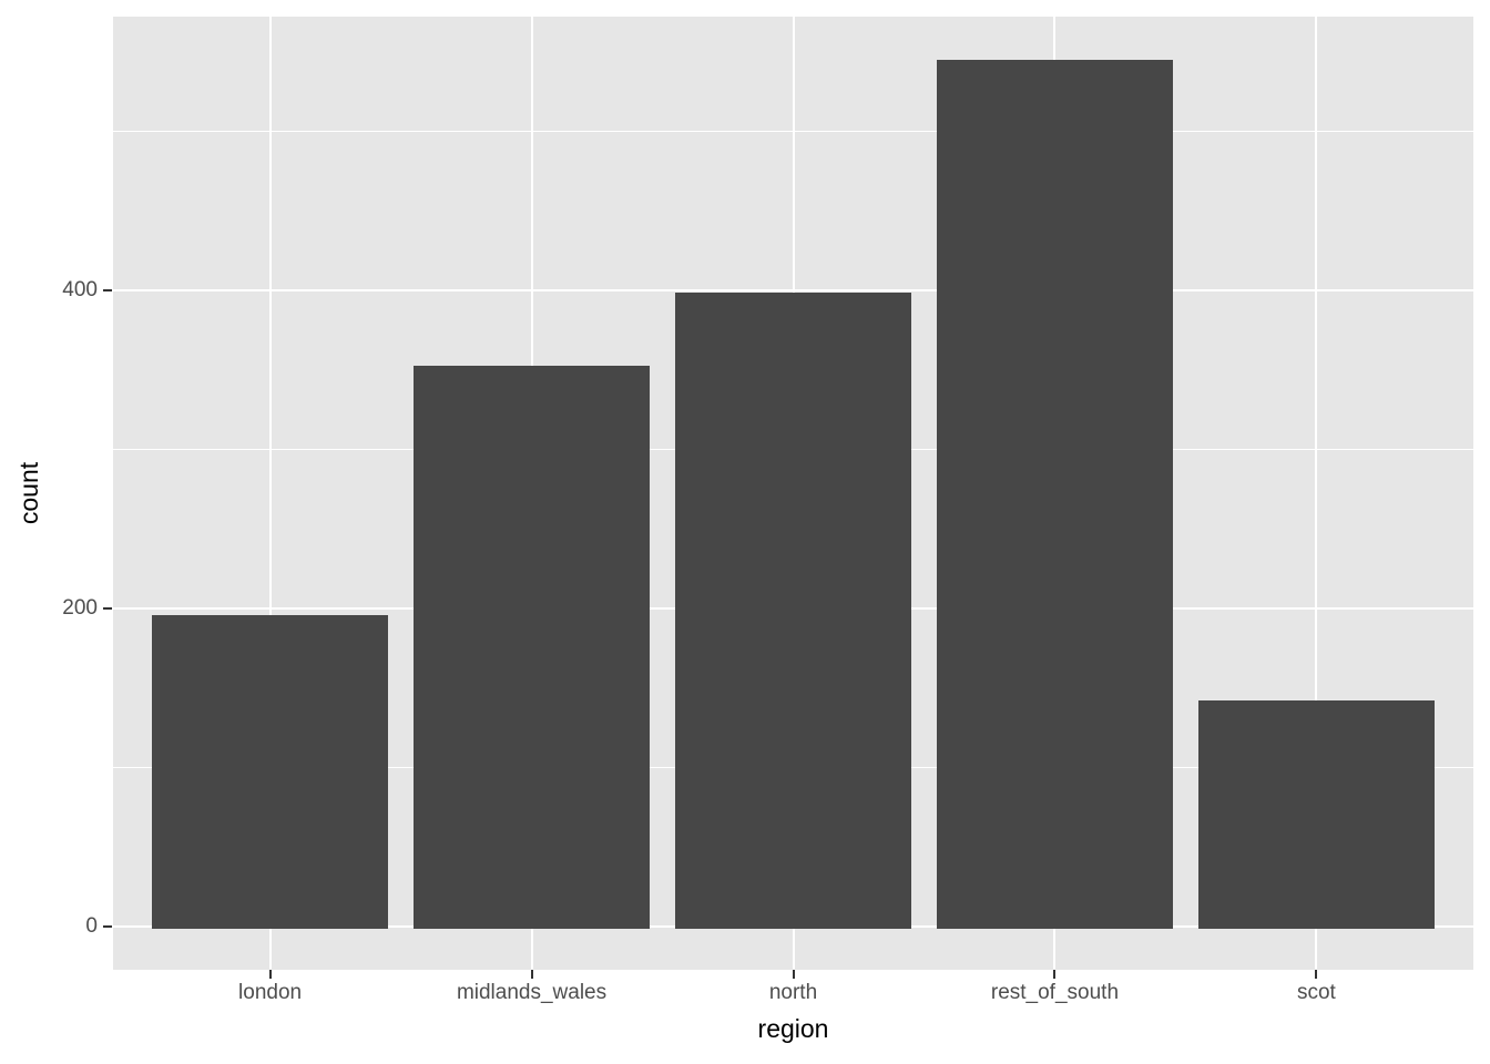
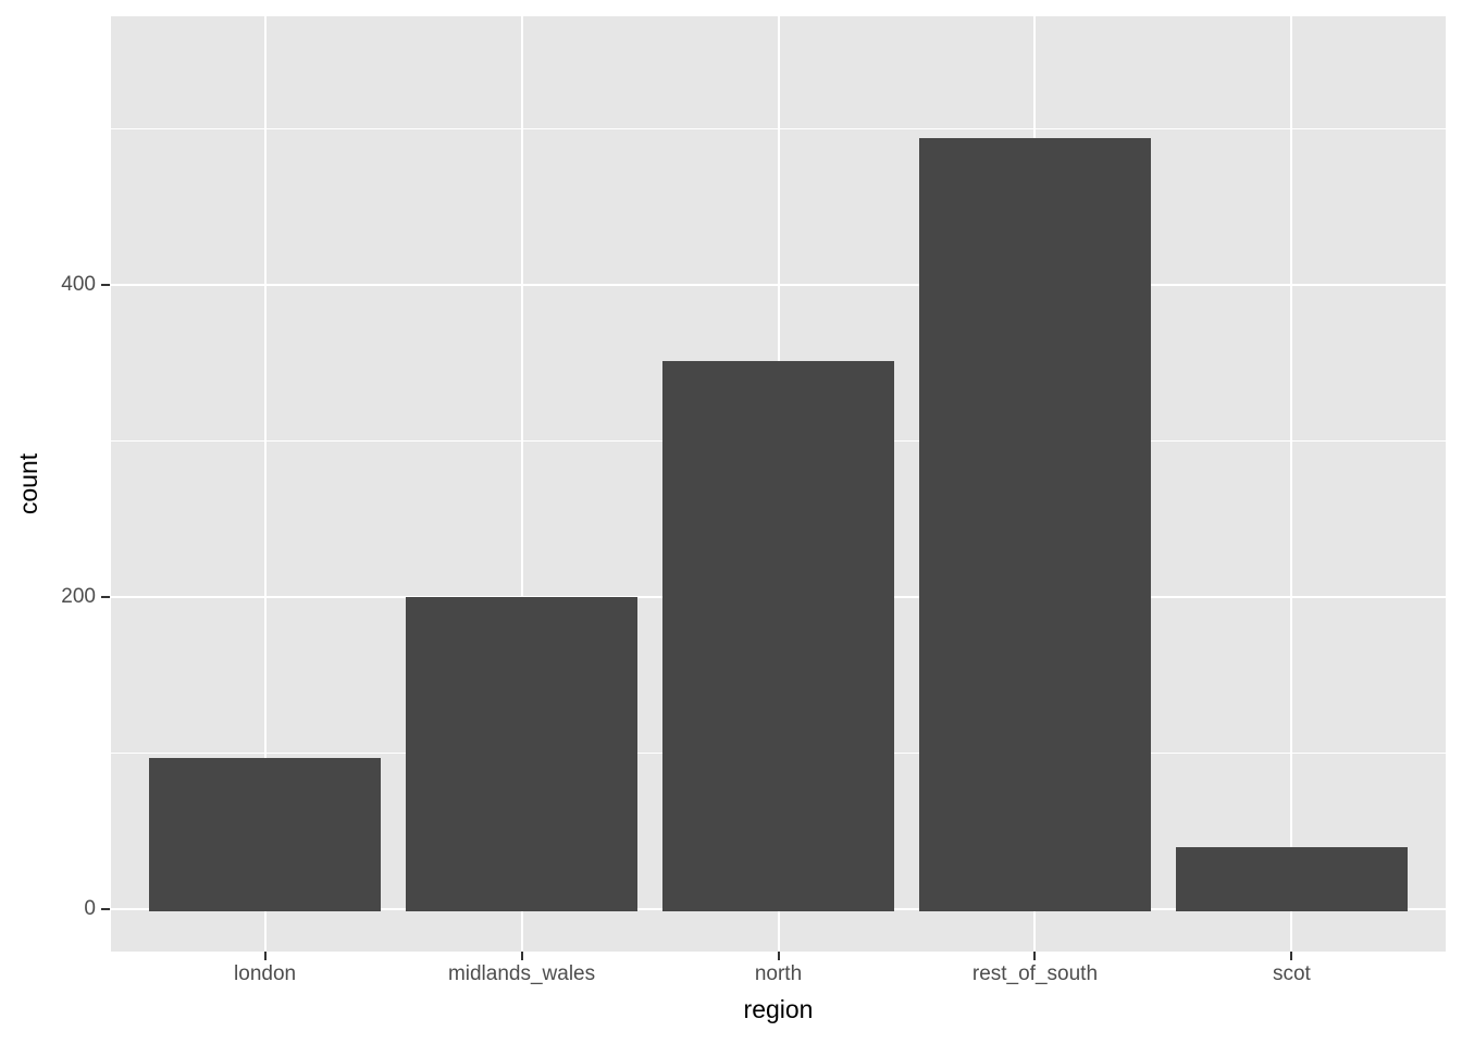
london: 196 -> 97
midlands_wales: 353 -> 200
north: 399 -> 351
rest_of_south: 545 -> 494
scot: 142 -> 40
